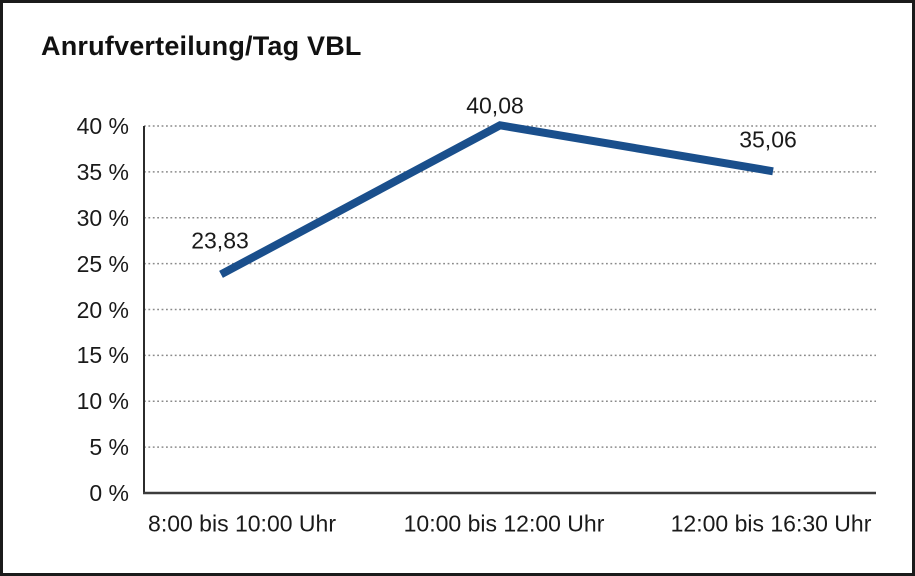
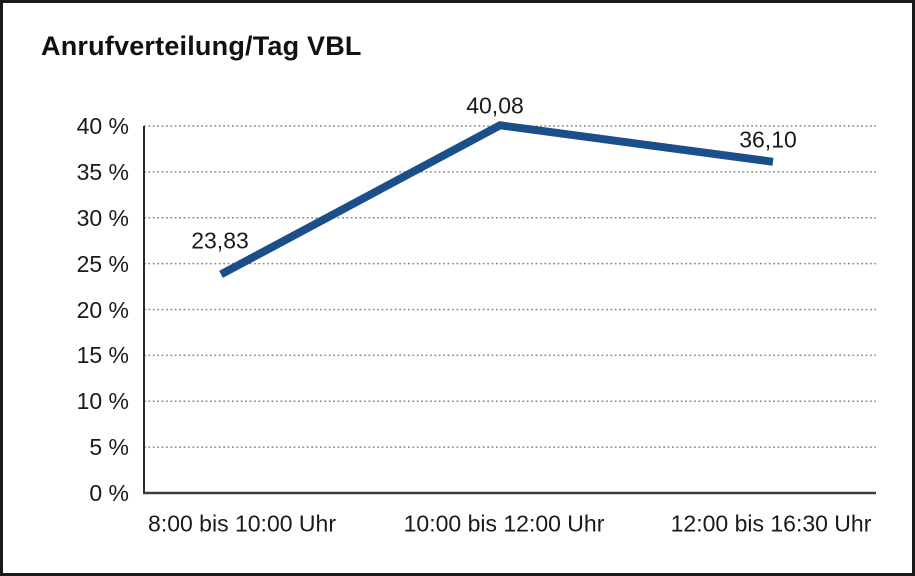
12:00 bis 16:30 Uhr: 35,06 -> 36,10
